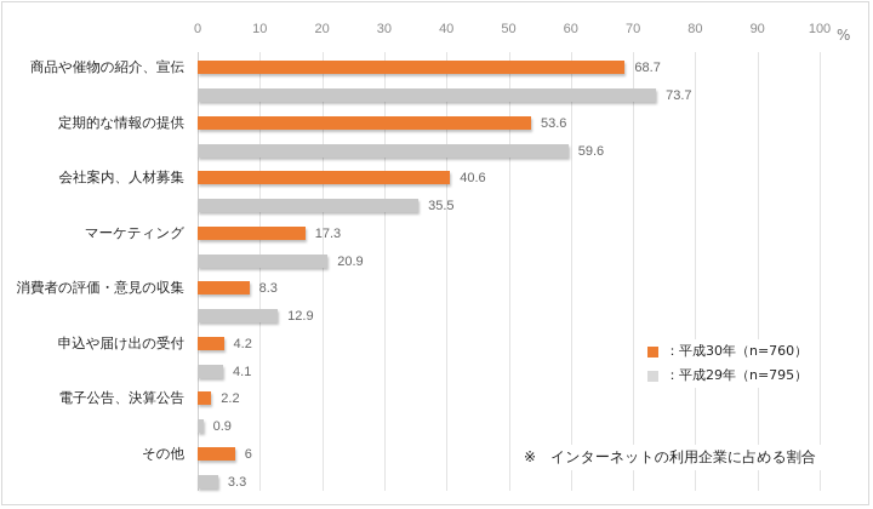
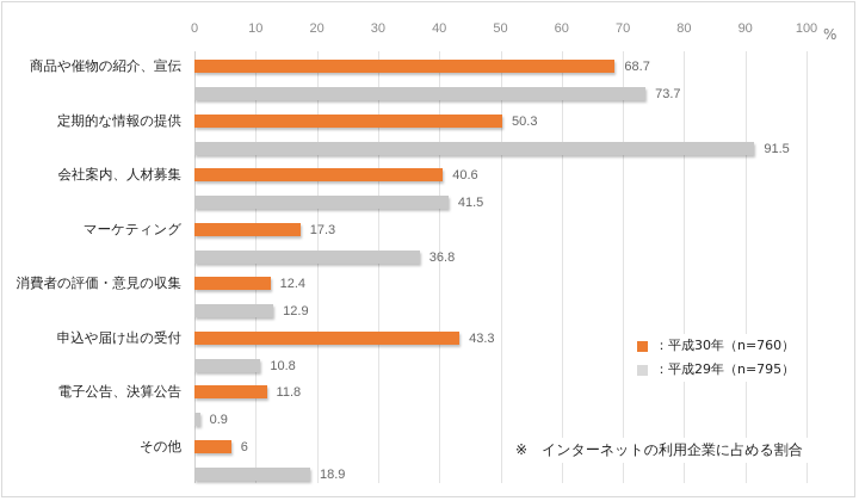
：平成30年（n=760）/定期的な情報の提供: 53.6 -> 50.3
：平成29年（n=795）/定期的な情報の提供: 59.6 -> 91.5
：平成29年（n=795）/会社案内、人材募集: 35.5 -> 41.5
：平成29年（n=795）/マーケティング: 20.9 -> 36.8
：平成30年（n=760）/消費者の評価・意見の収集: 8.3 -> 12.4
：平成30年（n=760）/申込や届け出の受付: 4.2 -> 43.3
：平成29年（n=795）/申込や届け出の受付: 4.1 -> 10.8
：平成30年（n=760）/電子公告、決算公告: 2.2 -> 11.8
：平成29年（n=795）/その他: 3.3 -> 18.9
